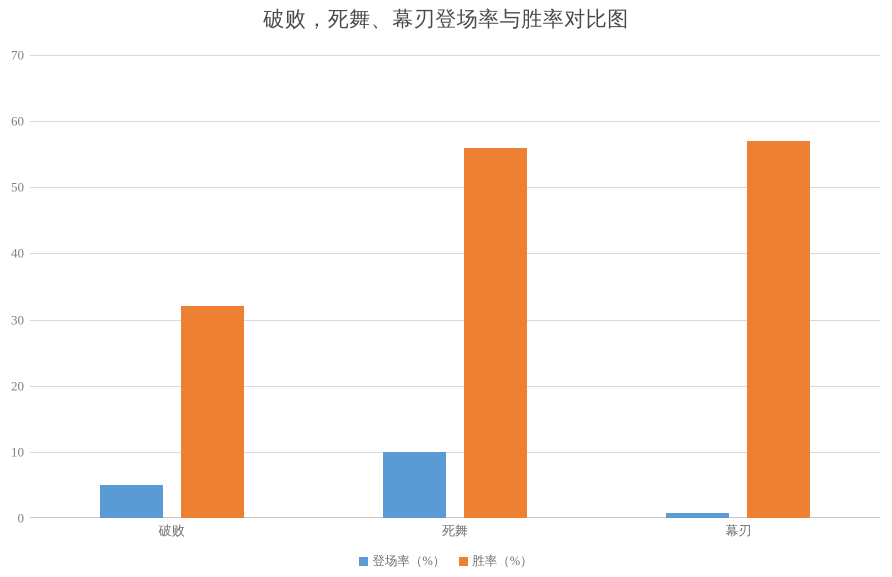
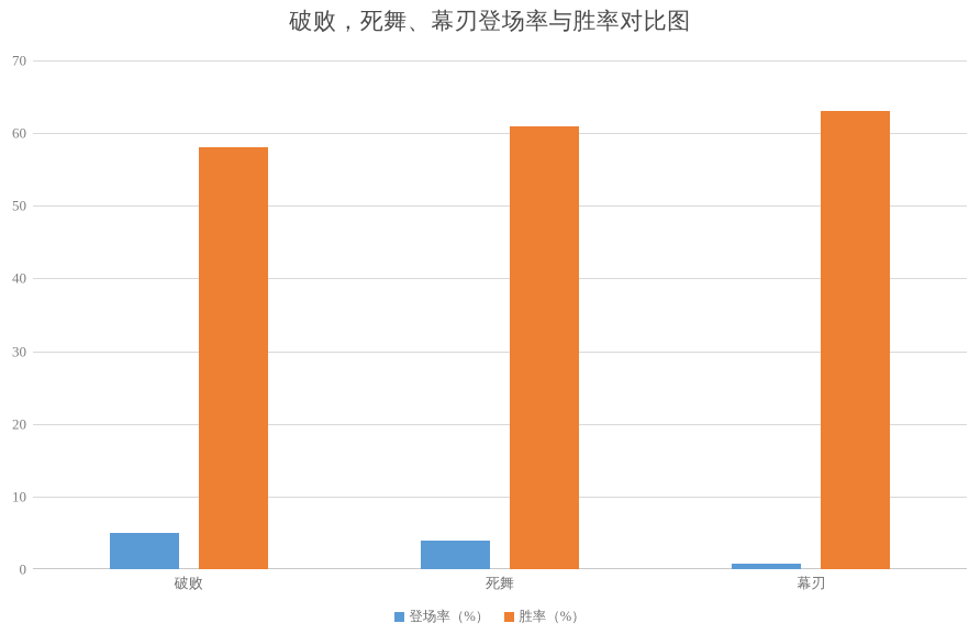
胜率（%）/破败: 32 -> 58
登场率（%）/死舞: 10 -> 4
胜率（%）/死舞: 56 -> 61
胜率（%）/幕刃: 57 -> 63
